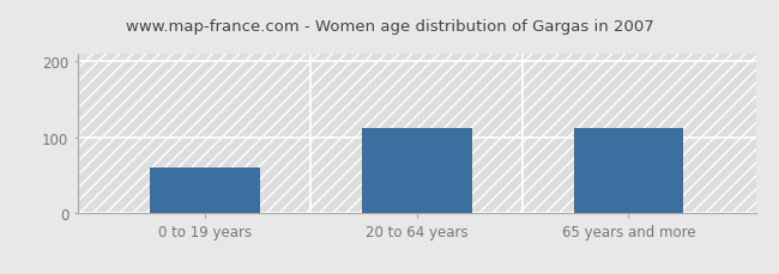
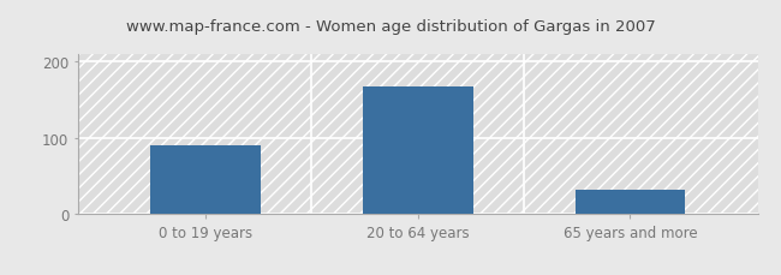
0 to 19 years: 60 -> 90
20 to 64 years: 112 -> 168
65 years and more: 112 -> 32
